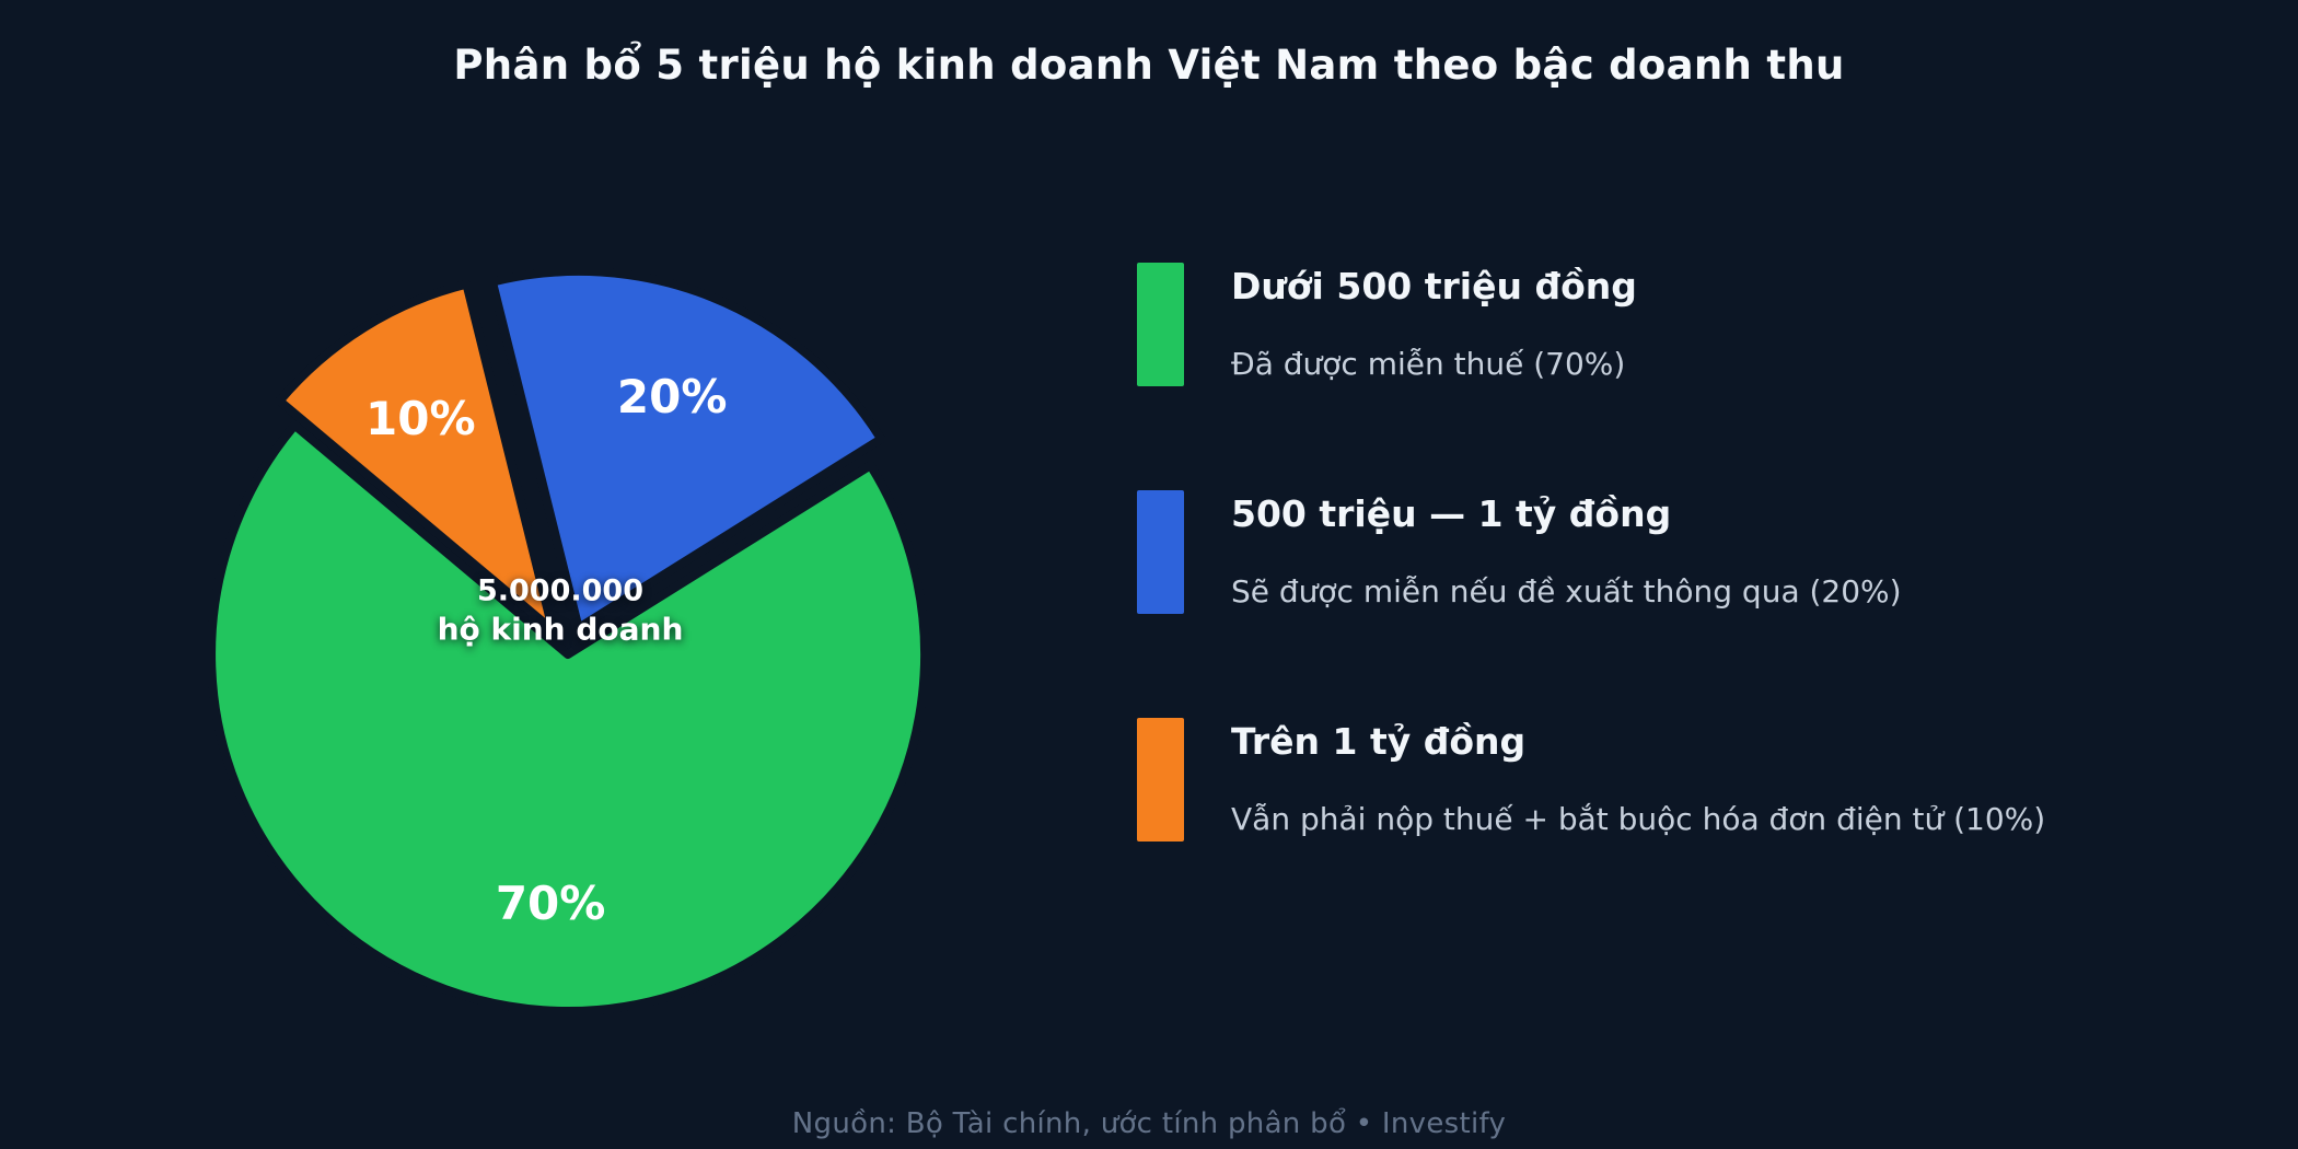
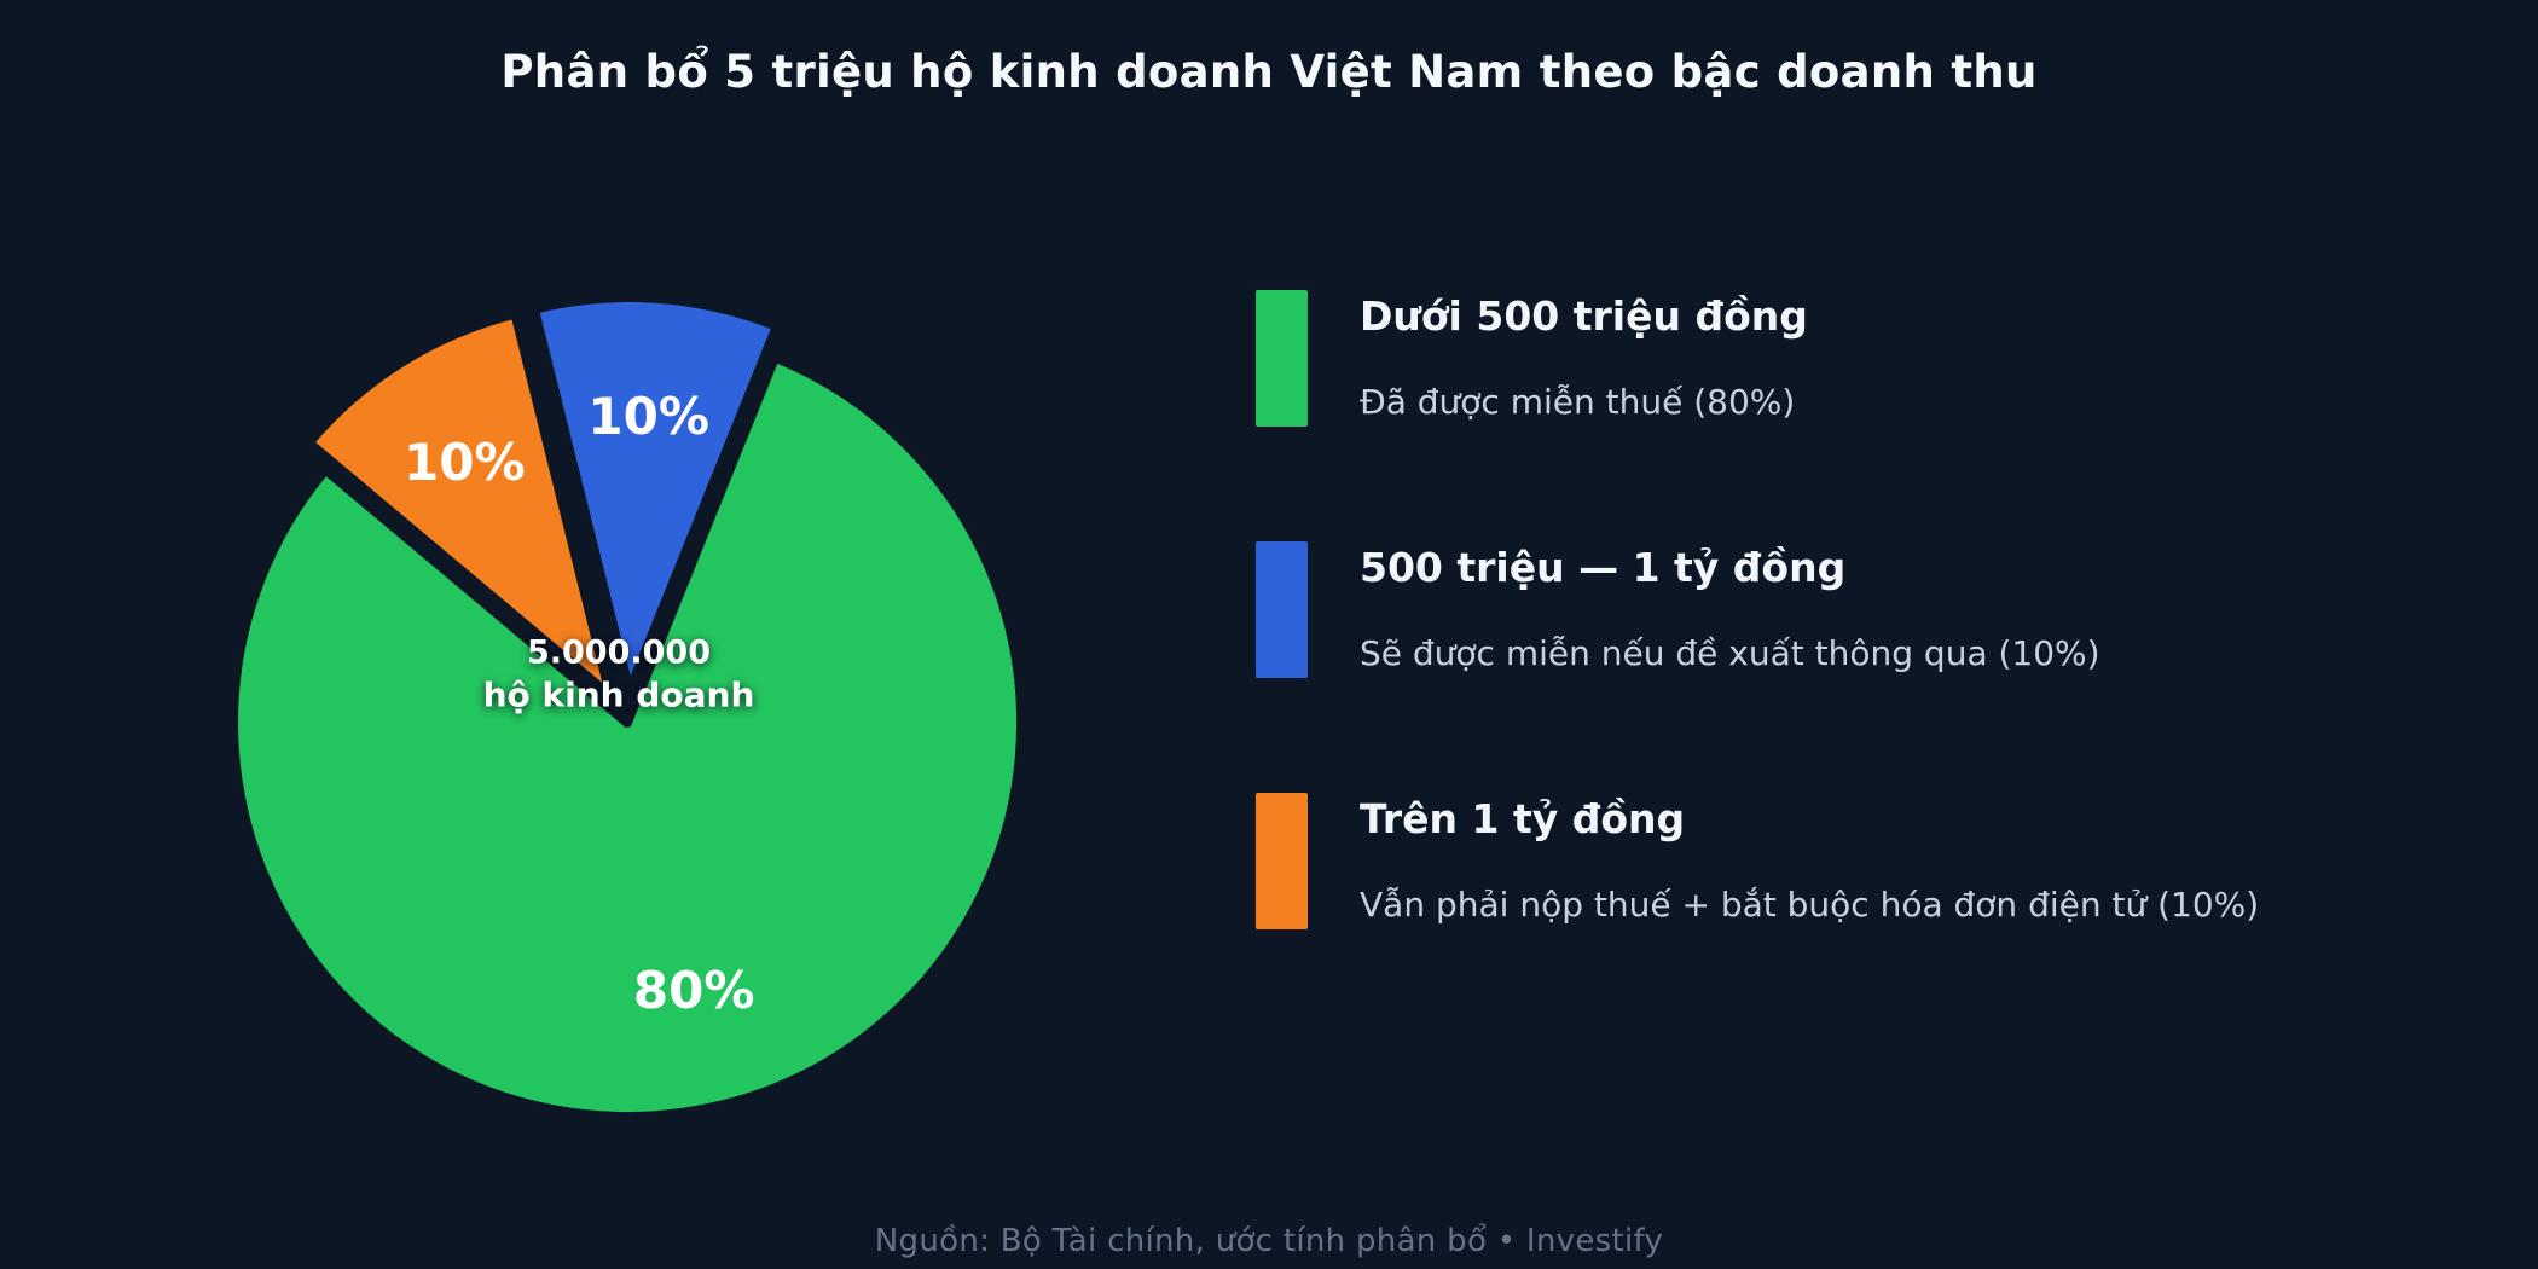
Dưới 500 triệu đồng: 70% -> 80%
500 triệu — 1 tỷ đồng: 20% -> 10%
